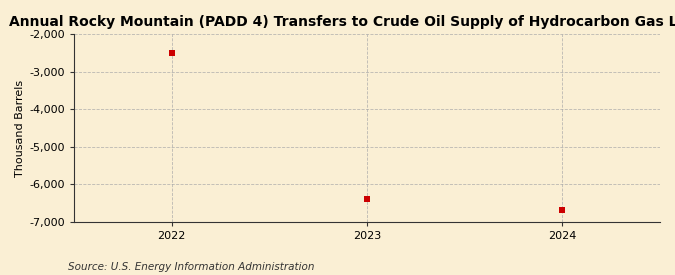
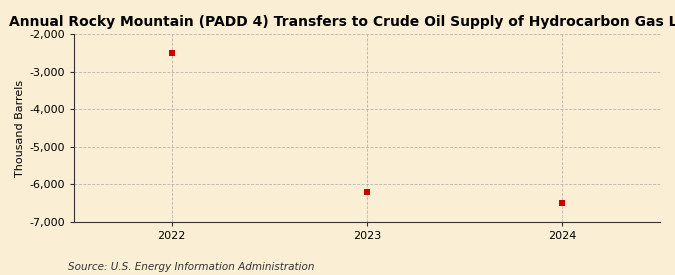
2023: -6,400 -> -6,200
2024: -6,700 -> -6,500
